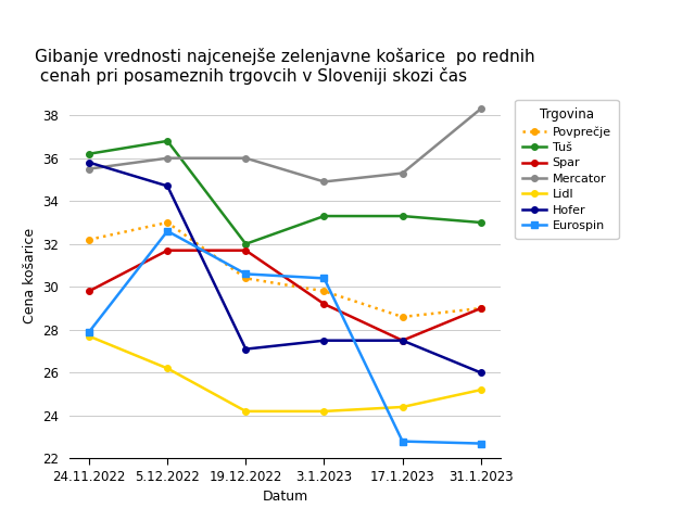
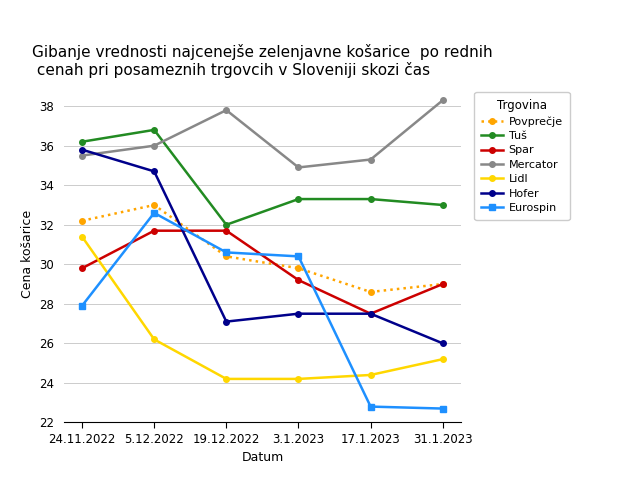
Lidl/24.11.2022: 27.7 -> 31.4
Mercator/19.12.2022: 36.0 -> 37.8
